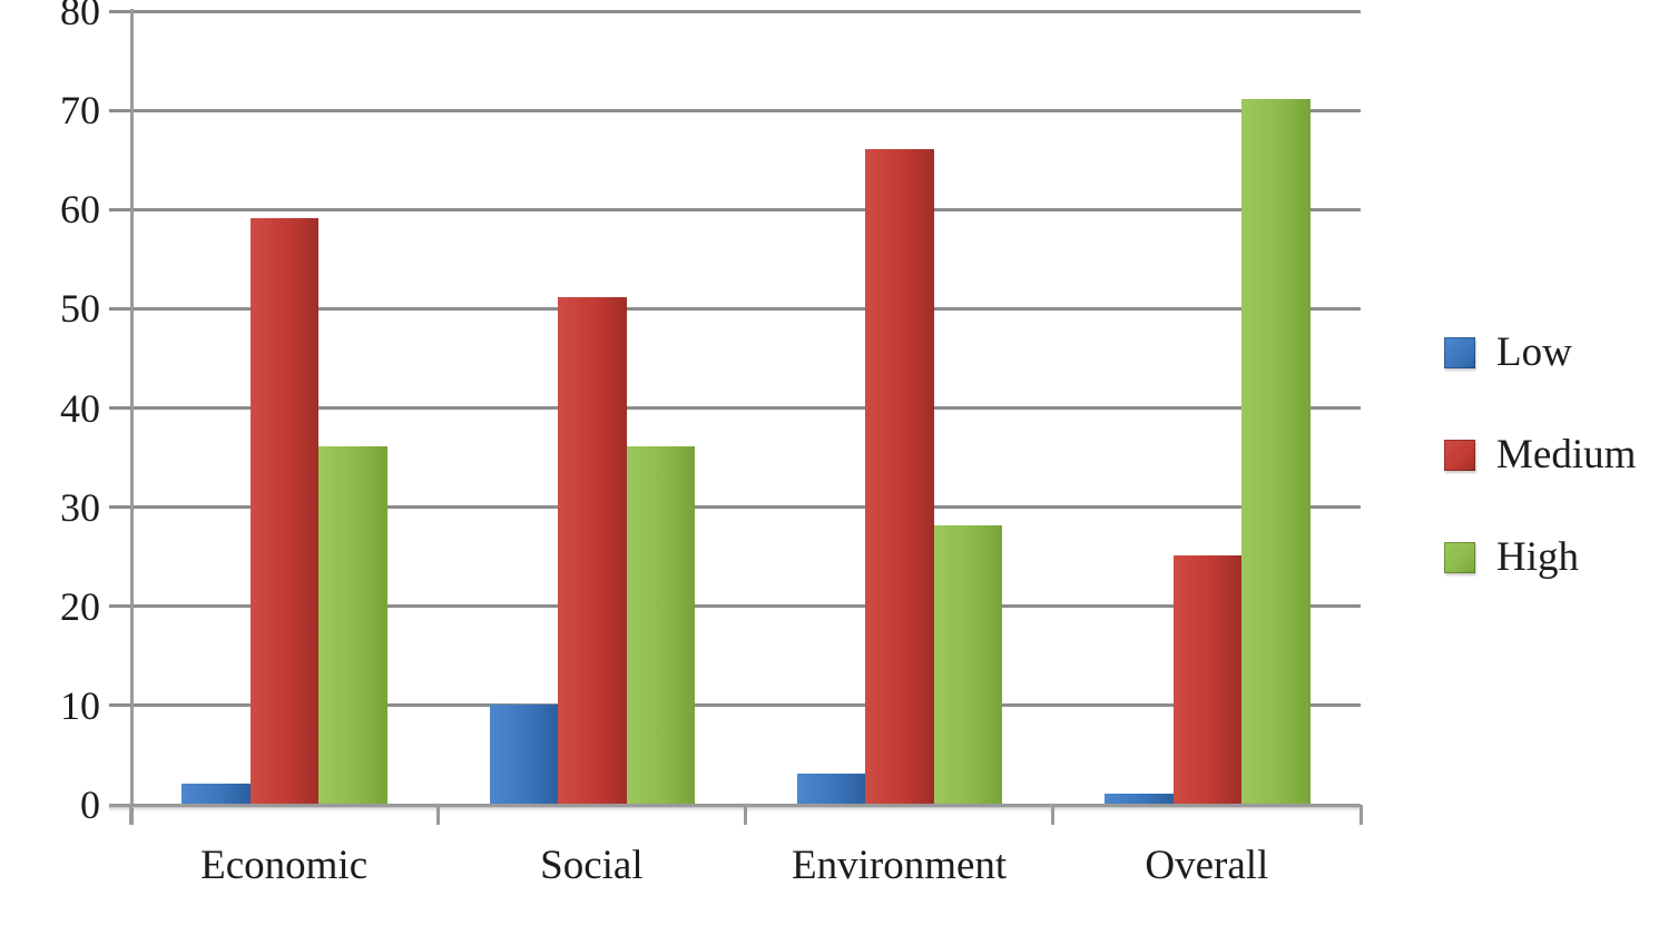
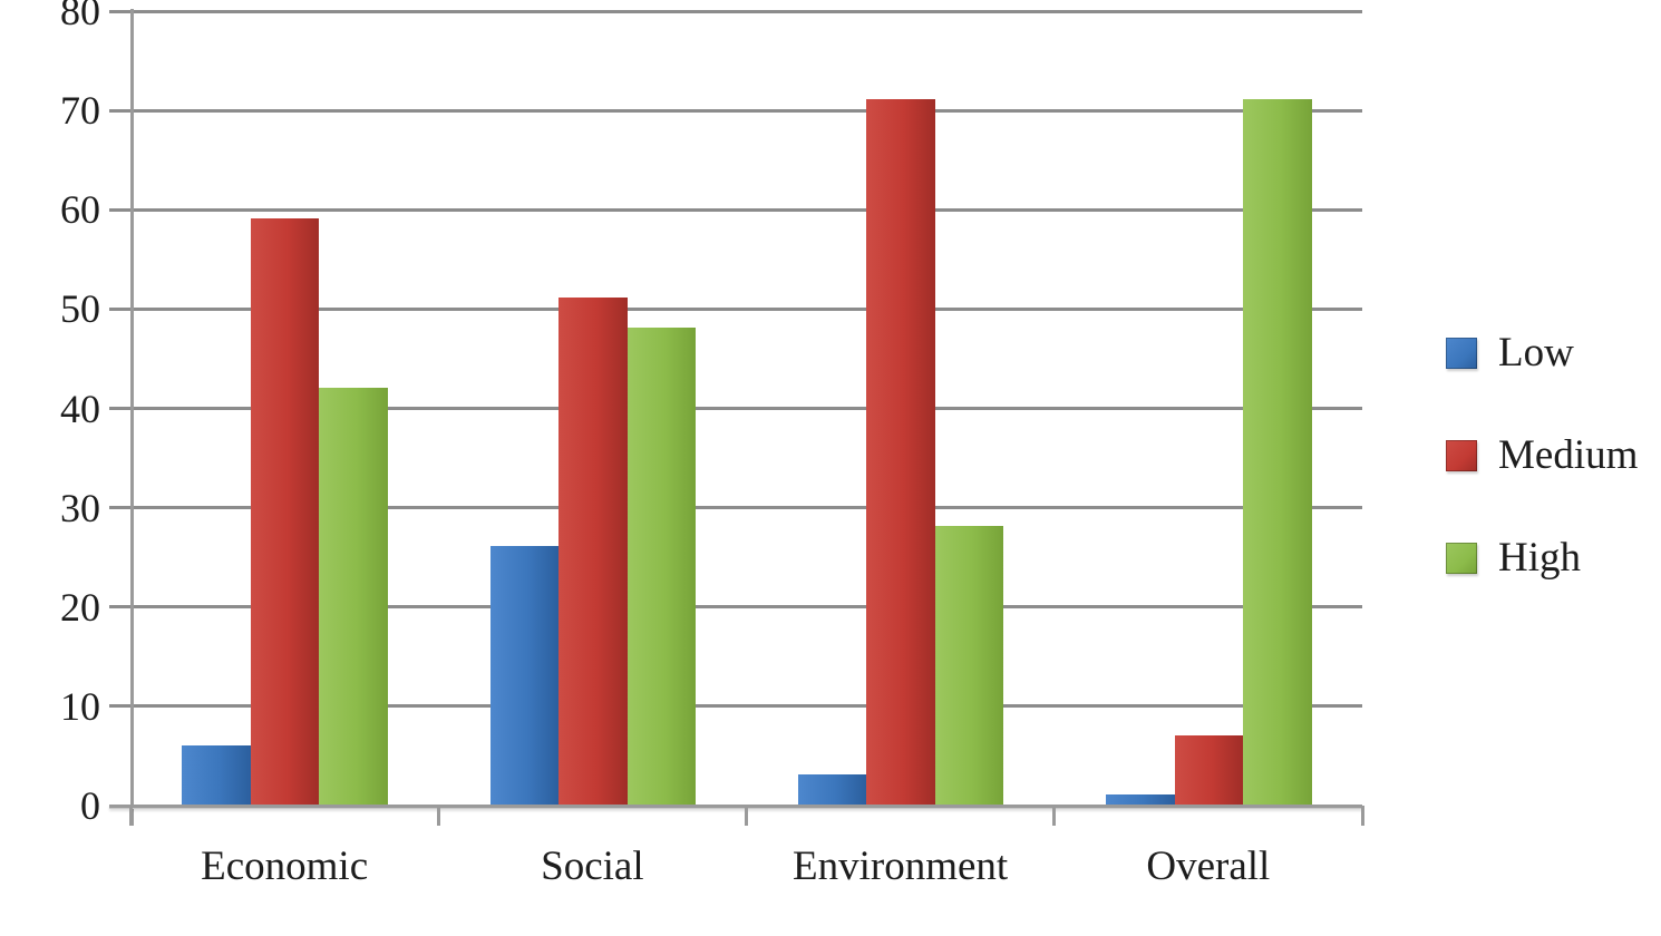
Low/Economic: 2 -> 6
High/Economic: 36 -> 42
Low/Social: 10 -> 26
High/Social: 36 -> 48
Medium/Environment: 66 -> 71
Medium/Overall: 25 -> 7
